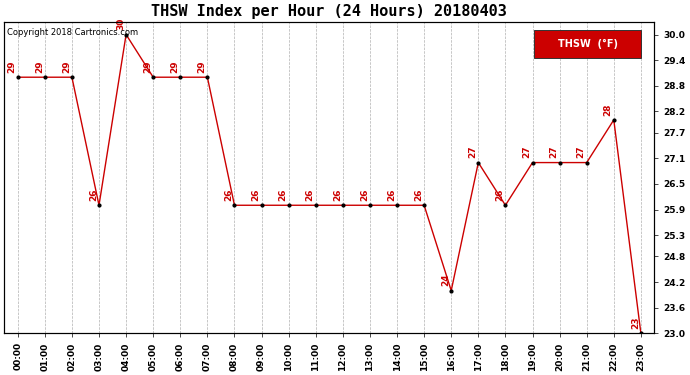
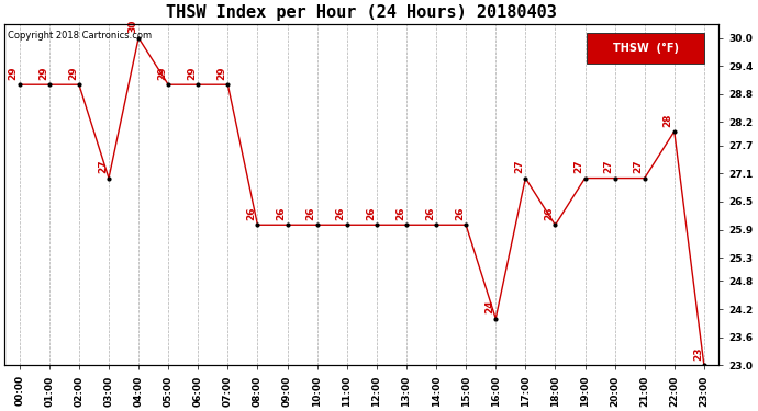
03:00: 26 -> 27
